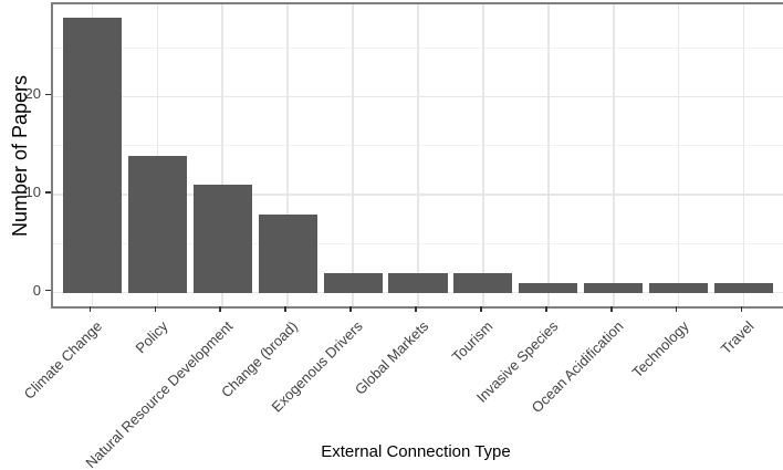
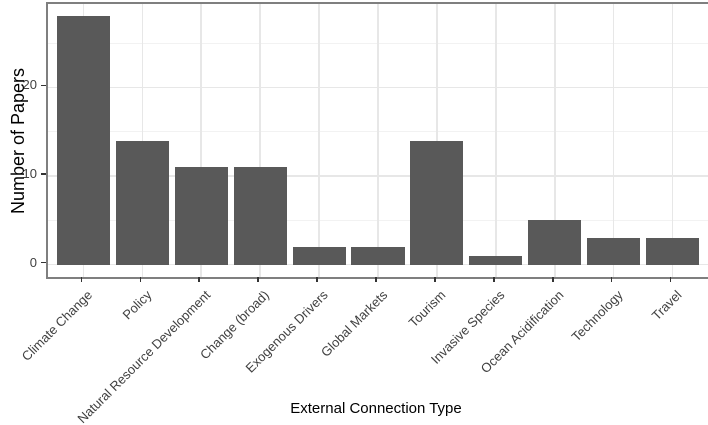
Change (broad): 8 -> 11
Tourism: 2 -> 14
Ocean Acidification: 1 -> 5
Technology: 1 -> 3
Travel: 1 -> 3
